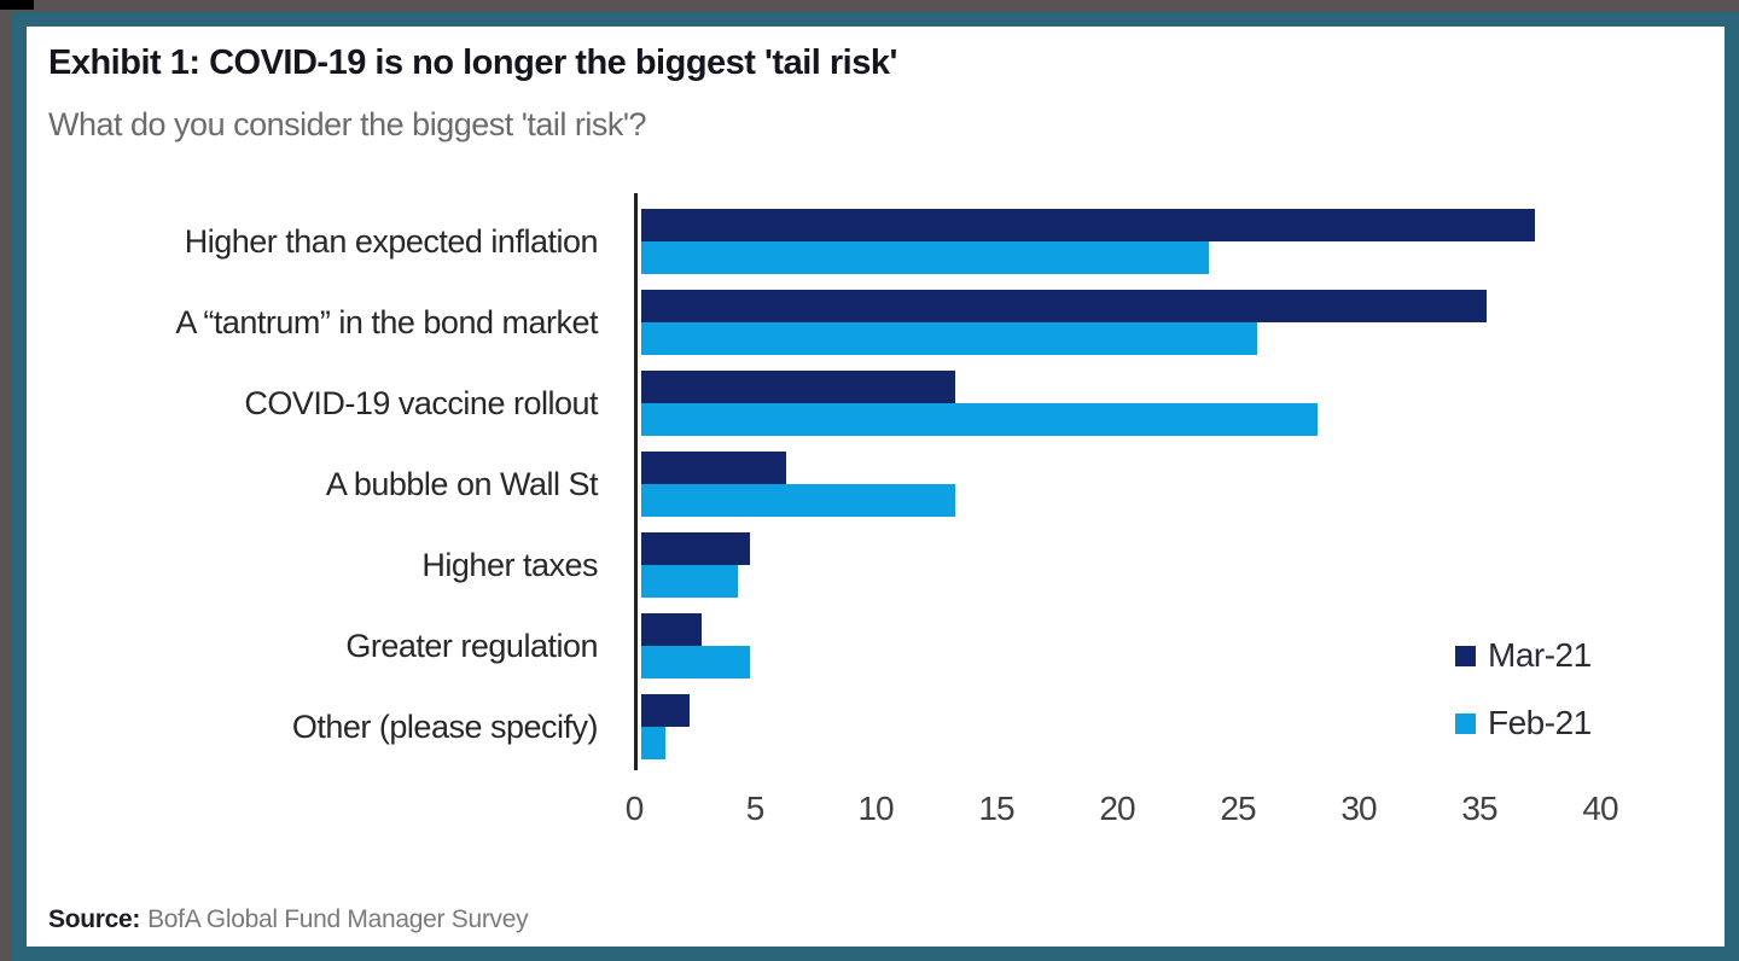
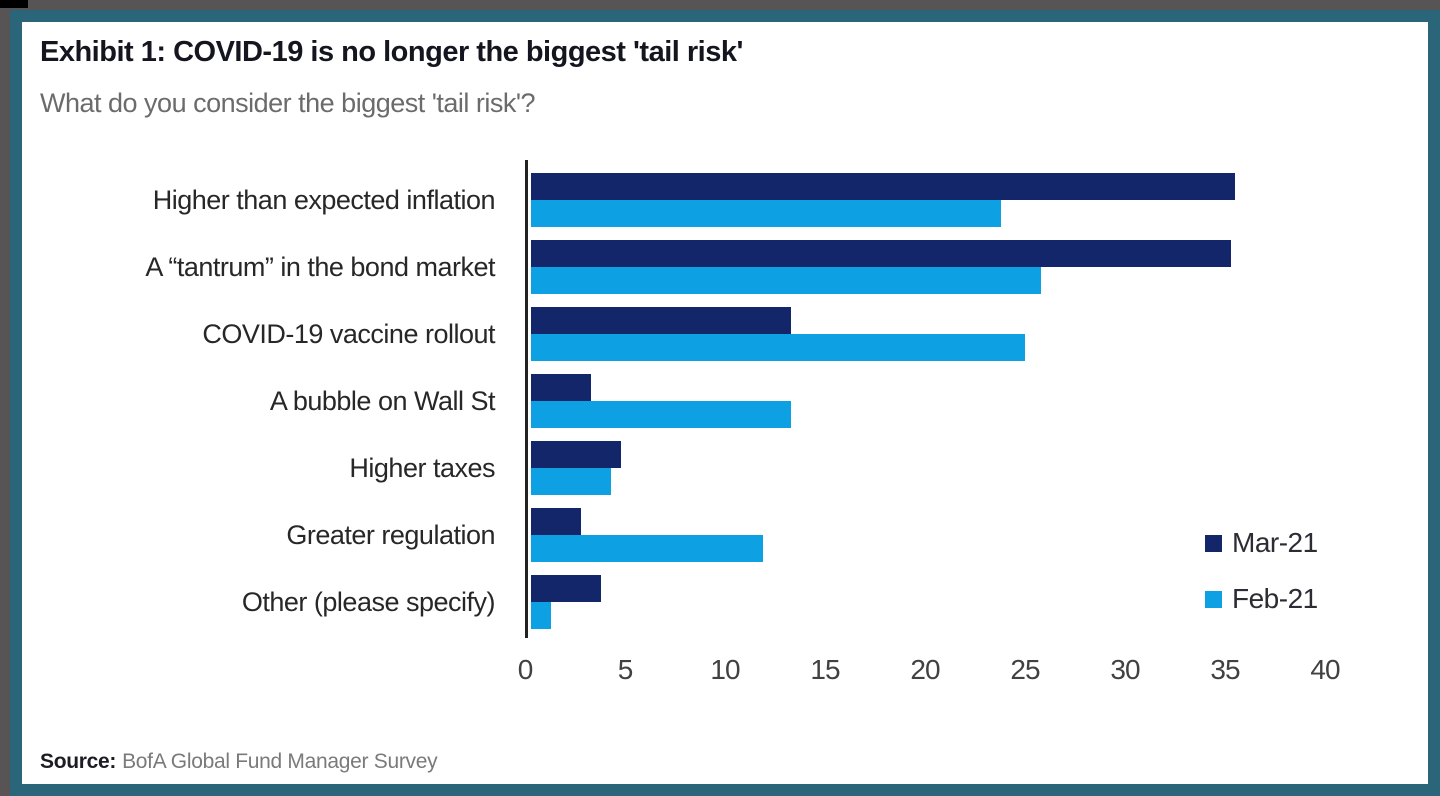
Mar-21/Higher than expected inflation: 37.0 -> 35.2
Feb-21/COVID-19 vaccine rollout: 28.0 -> 24.7
Mar-21/A bubble on Wall St: 6.0 -> 3.0
Feb-21/Greater regulation: 4.5 -> 11.6
Mar-21/Other (please specify): 2.0 -> 3.5
